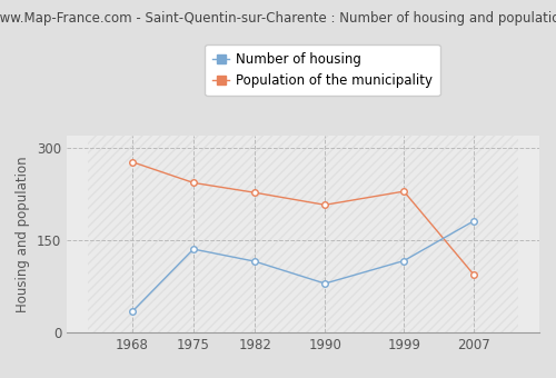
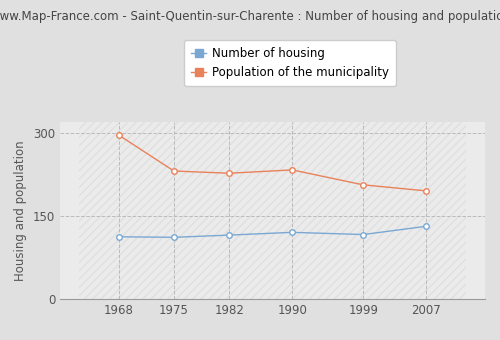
Number of housing/1968: 34 -> 113
Population of the municipality/1968: 278 -> 297
Number of housing/1975: 136 -> 112
Population of the municipality/1975: 244 -> 232
Number of housing/1990: 80 -> 121
Population of the municipality/1990: 208 -> 234
Population of the municipality/1999: 230 -> 207
Number of housing/2007: 182 -> 132
Population of the municipality/2007: 94 -> 196
